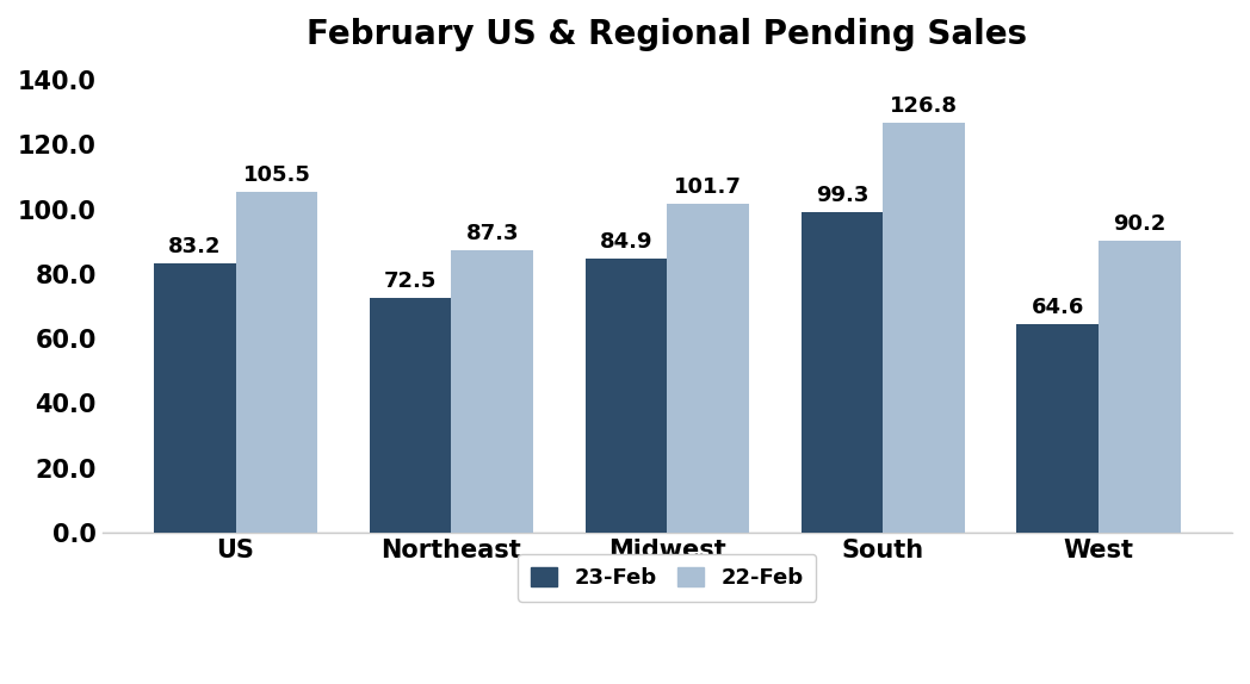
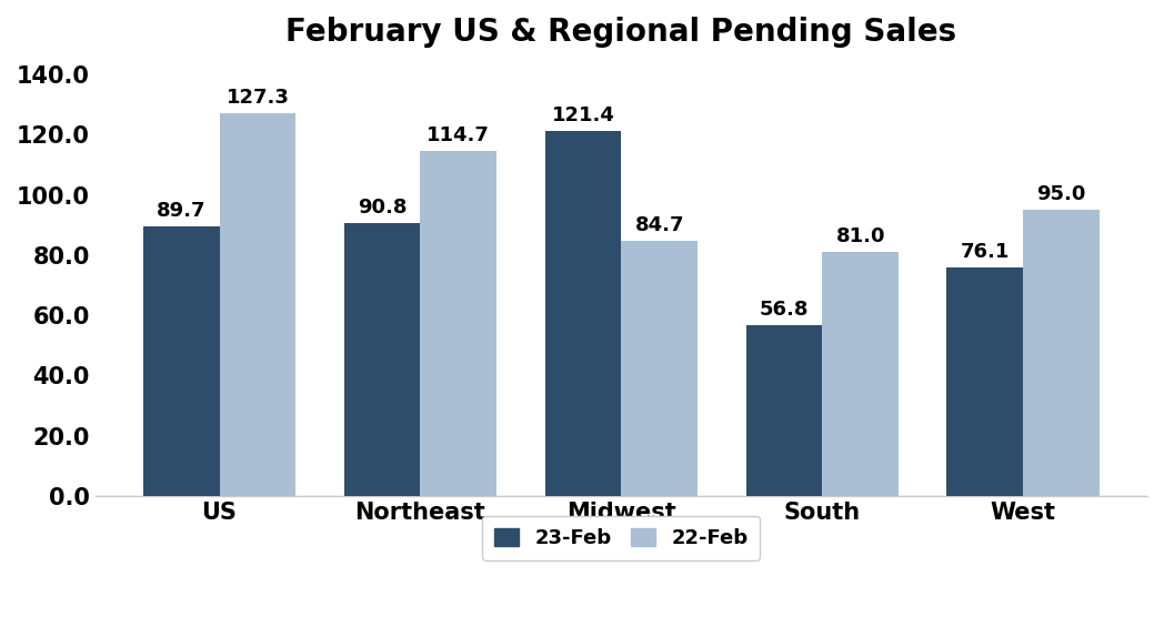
23-Feb/US: 83.2 -> 89.7
22-Feb/US: 105.5 -> 127.3
23-Feb/Northeast: 72.5 -> 90.8
22-Feb/Northeast: 87.3 -> 114.7
23-Feb/Midwest: 84.9 -> 121.4
22-Feb/Midwest: 101.7 -> 84.7
23-Feb/South: 99.3 -> 56.8
22-Feb/South: 126.8 -> 81.0
23-Feb/West: 64.6 -> 76.1
22-Feb/West: 90.2 -> 95.0
